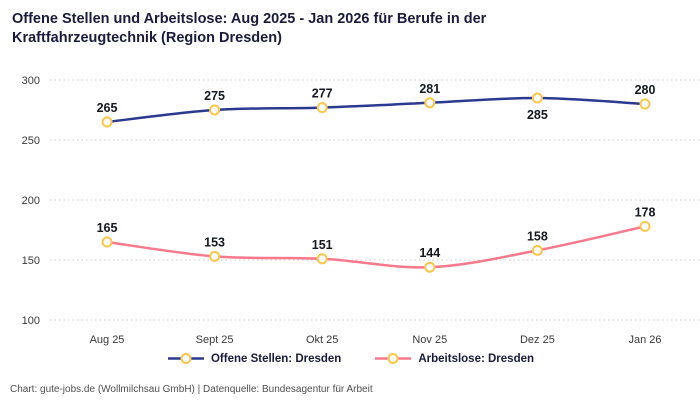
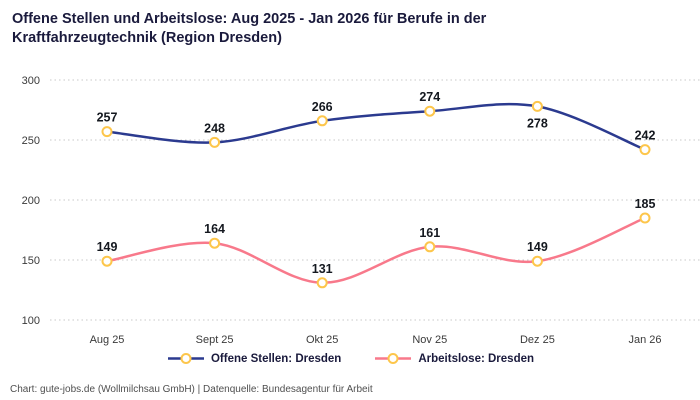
Offene Stellen: Dresden/Aug 25: 265 -> 257
Arbeitslose: Dresden/Aug 25: 165 -> 149
Offene Stellen: Dresden/Sept 25: 275 -> 248
Arbeitslose: Dresden/Sept 25: 153 -> 164
Offene Stellen: Dresden/Okt 25: 277 -> 266
Arbeitslose: Dresden/Okt 25: 151 -> 131
Offene Stellen: Dresden/Nov 25: 281 -> 274
Arbeitslose: Dresden/Nov 25: 144 -> 161
Offene Stellen: Dresden/Dez 25: 285 -> 278
Arbeitslose: Dresden/Dez 25: 158 -> 149
Offene Stellen: Dresden/Jan 26: 280 -> 242
Arbeitslose: Dresden/Jan 26: 178 -> 185
